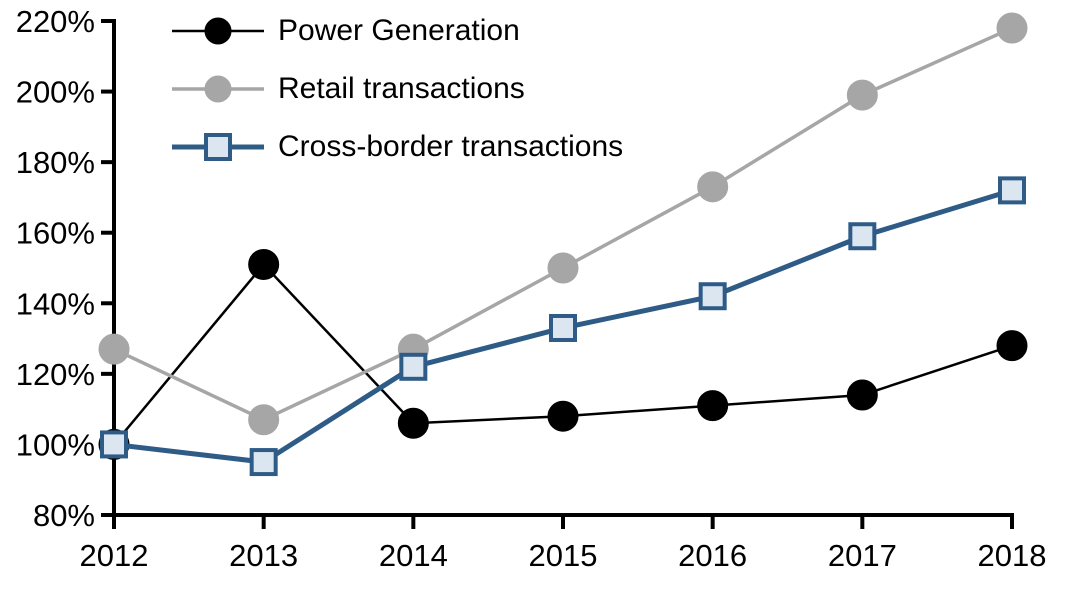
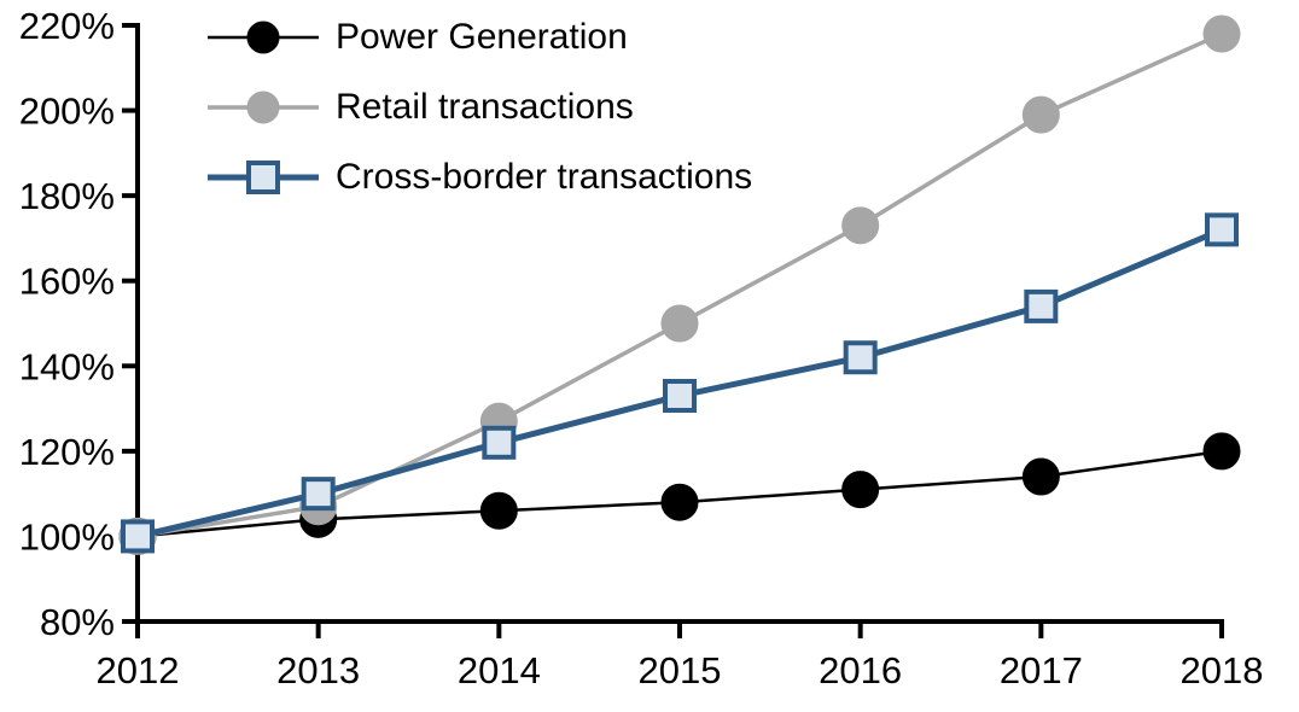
Retail transactions/2012: 127% -> 100%
Power Generation/2013: 151% -> 104%
Cross-border transactions/2013: 95% -> 110%
Cross-border transactions/2017: 159% -> 154%
Power Generation/2018: 128% -> 120%
